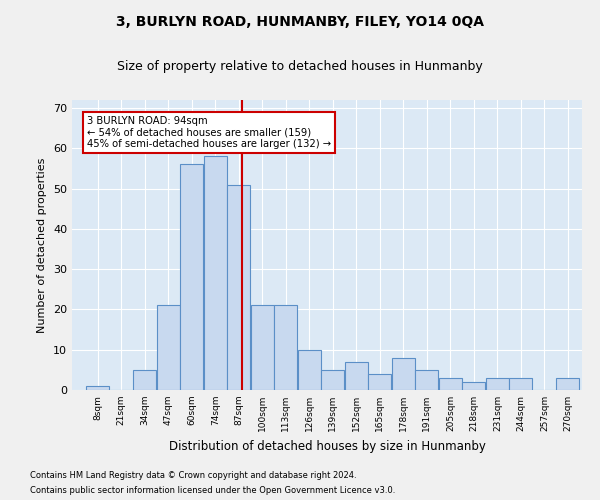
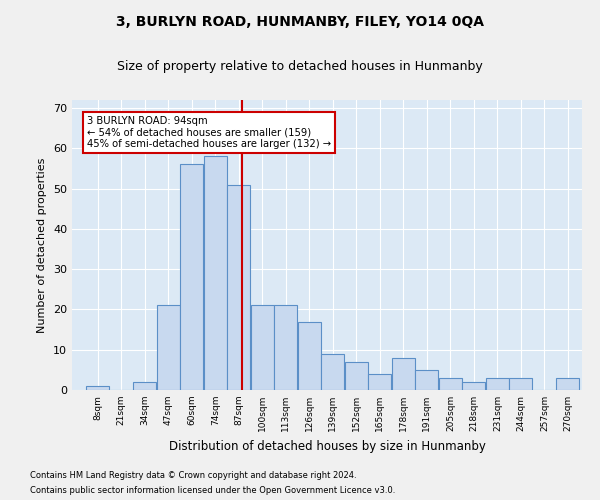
34sqm: 5 -> 2
126sqm: 10 -> 17
139sqm: 5 -> 9
